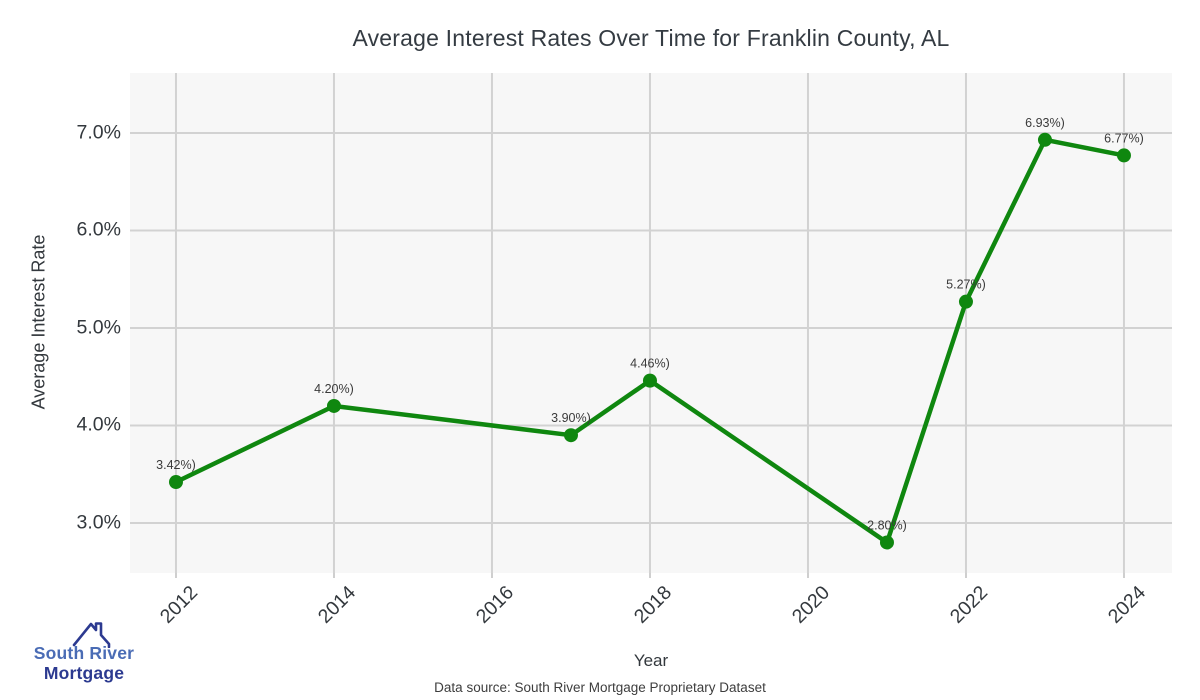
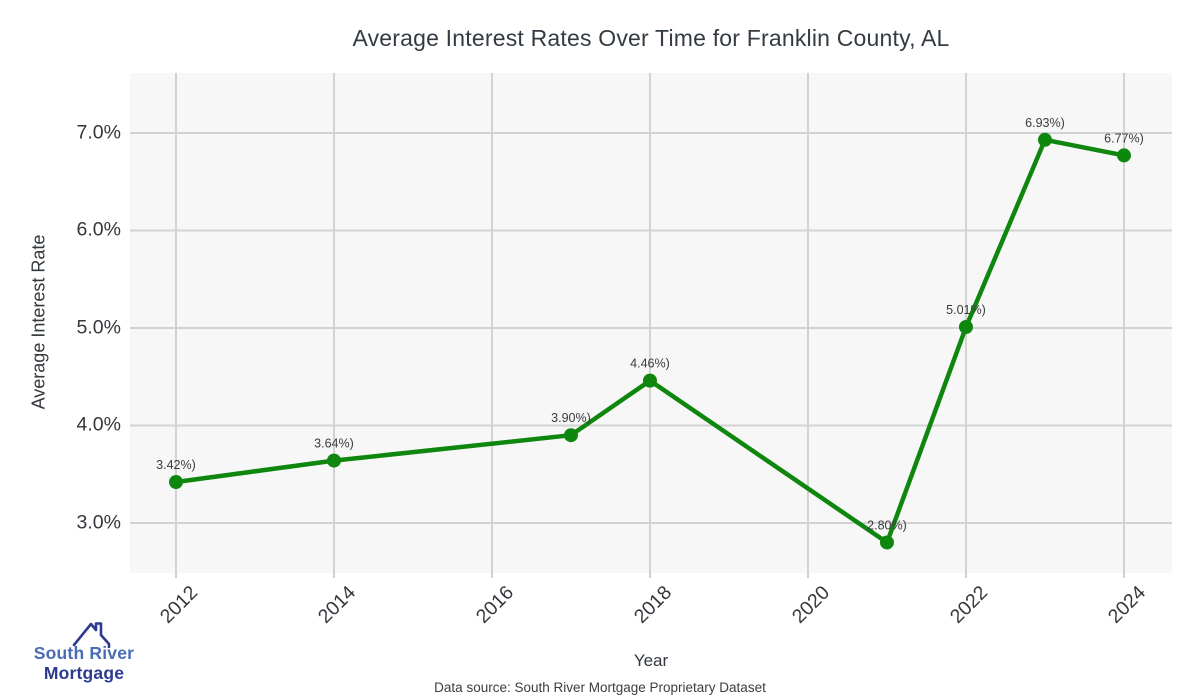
2014: 4.20% -> 3.64%
2022: 5.27% -> 5.01%
